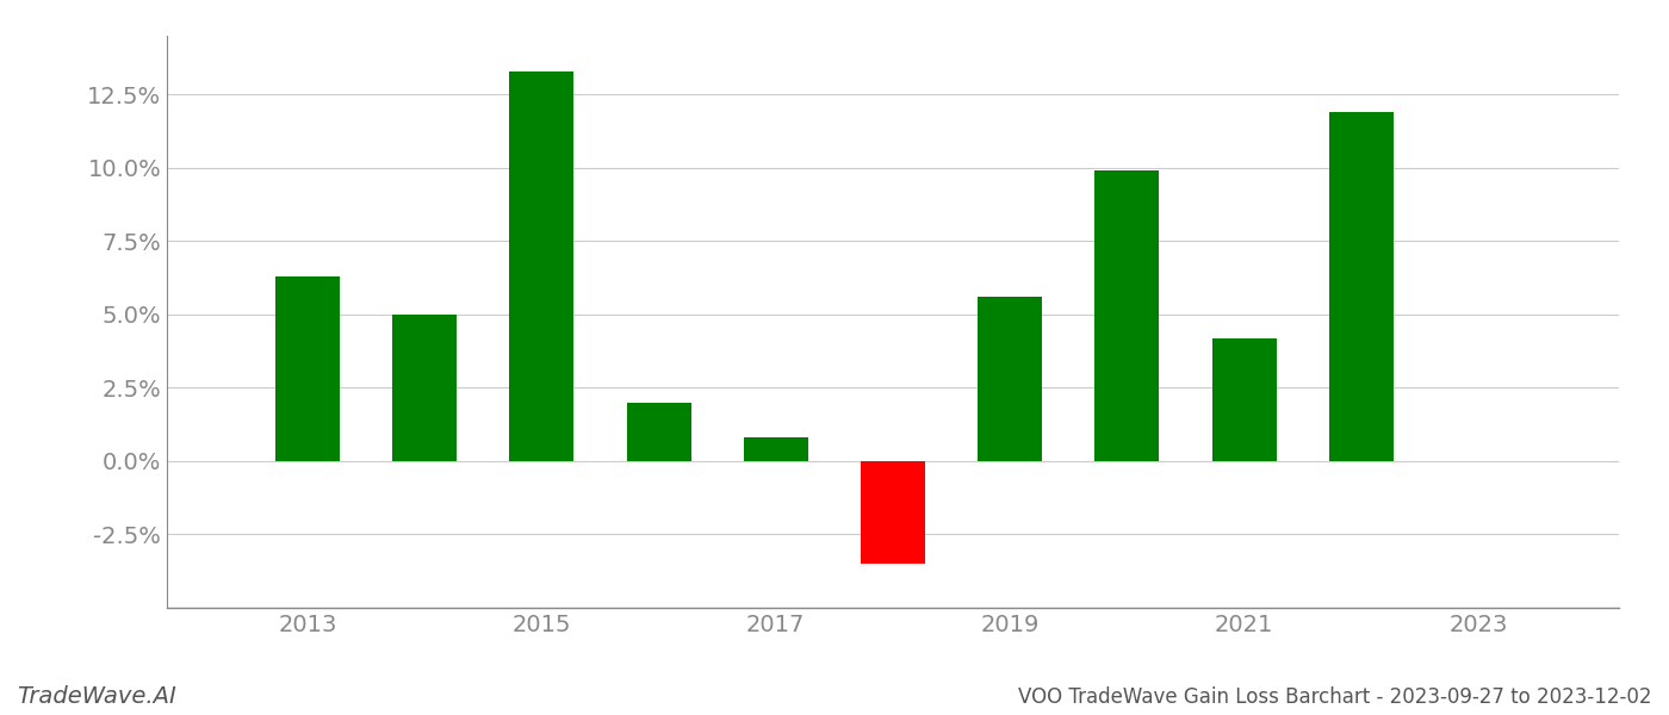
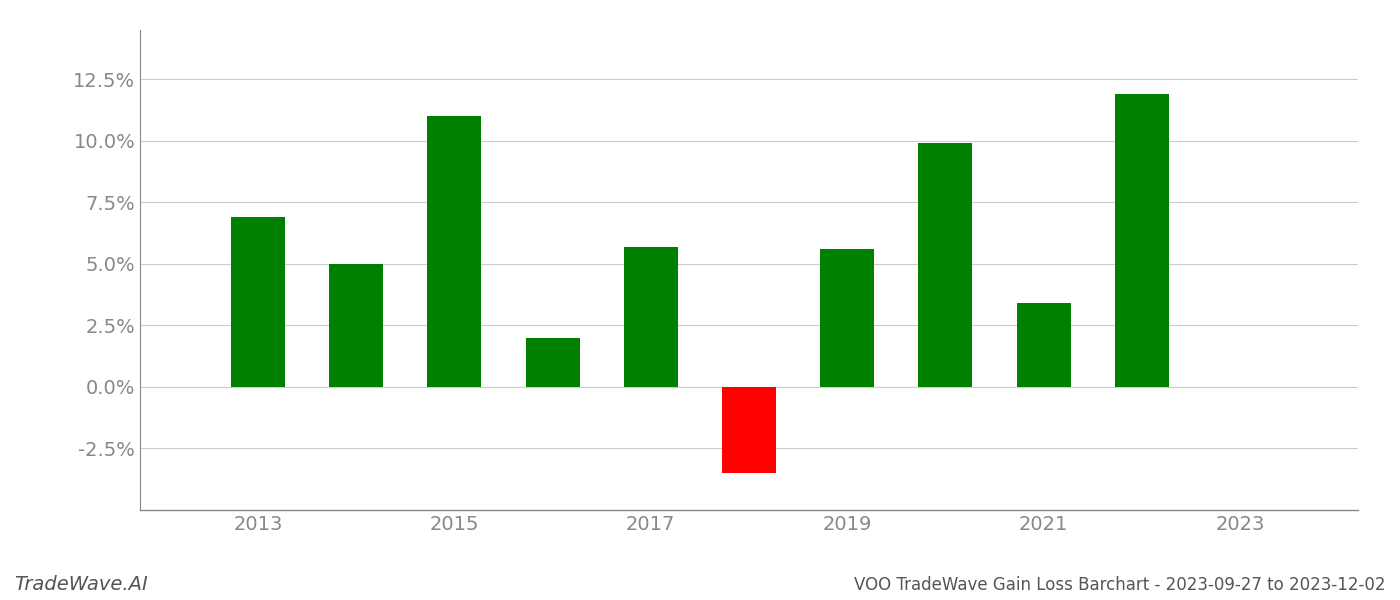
2013: 6.3% -> 6.9%
2015: 13.3% -> 11.0%
2017: 0.8% -> 5.7%
2021: 4.2% -> 3.4%
